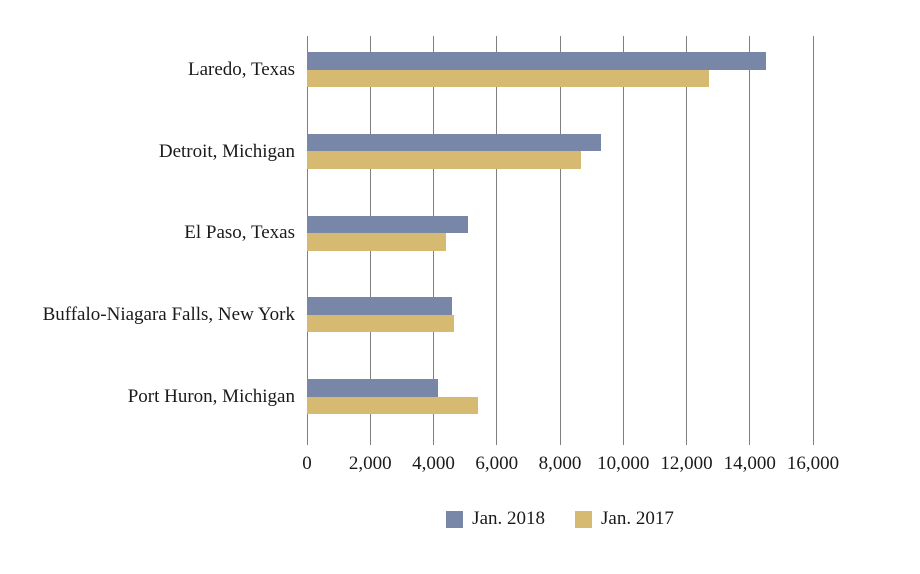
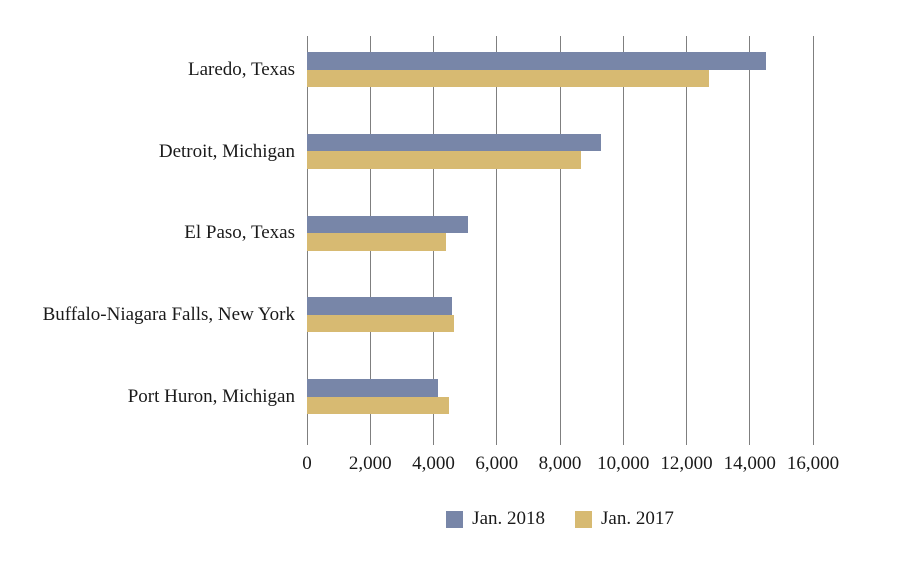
Jan. 2017/Port Huron, Michigan: 5400 -> 4500
